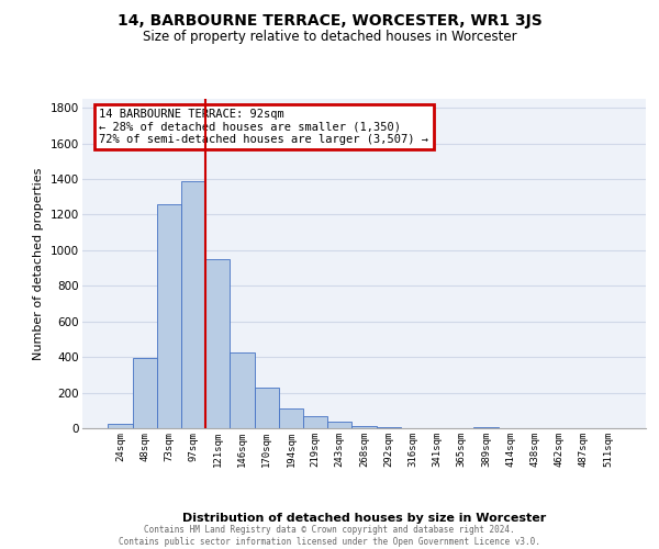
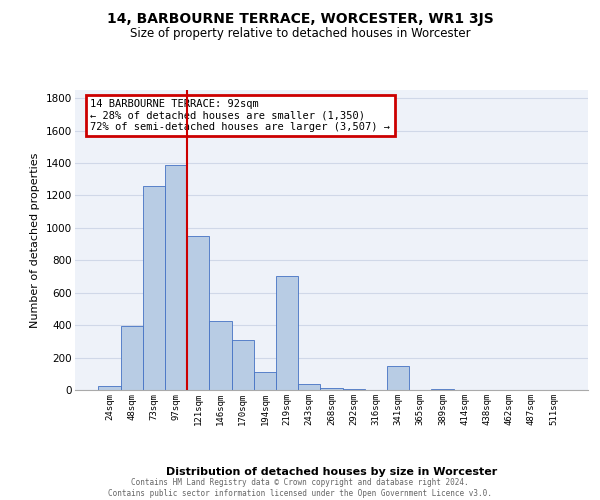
170sqm: 230 -> 310
219sqm: 60 -> 700
341sqm: 0 -> 150
